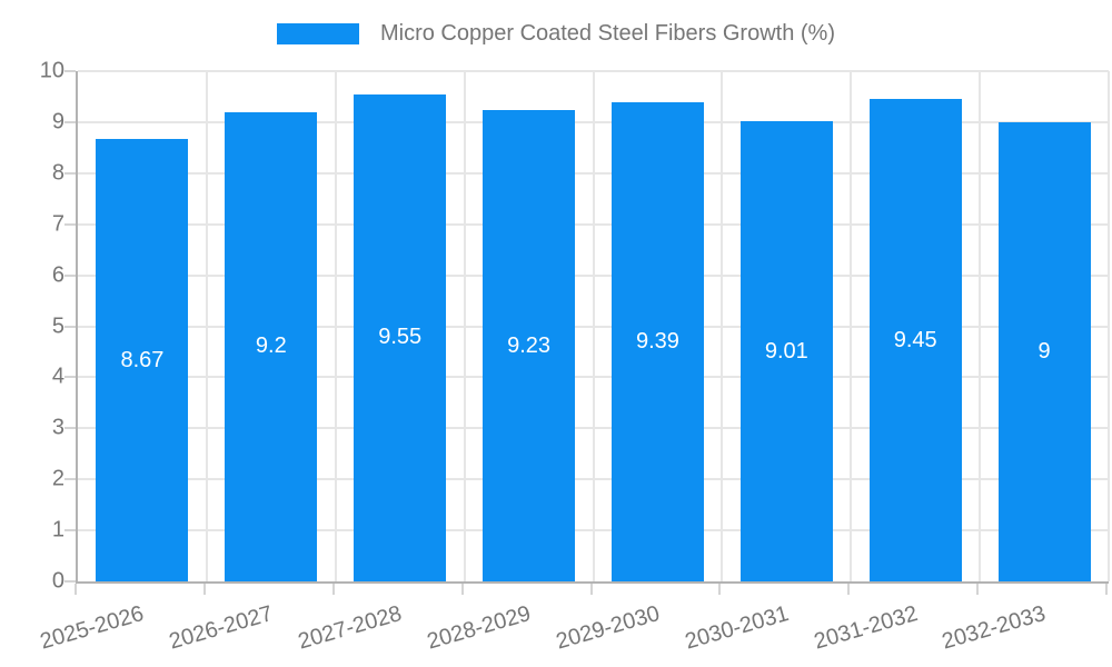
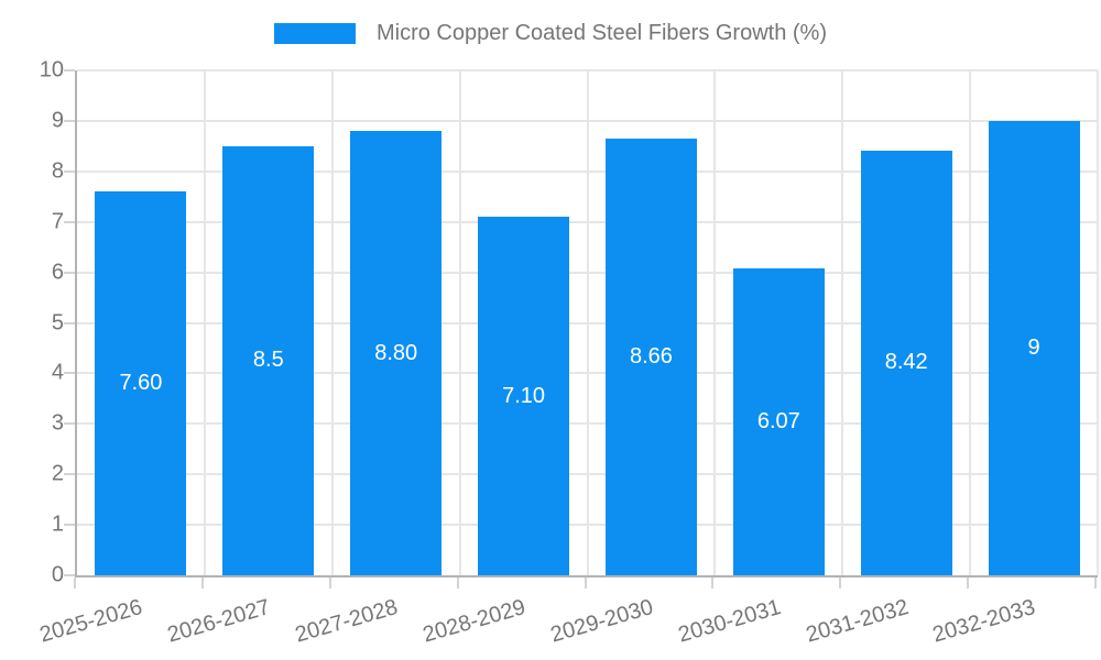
2025-2026: 8.67 -> 7.60
2026-2027: 9.2 -> 8.5
2027-2028: 9.55 -> 8.80
2028-2029: 9.23 -> 7.10
2029-2030: 9.39 -> 8.66
2030-2031: 9.01 -> 6.07
2031-2032: 9.45 -> 8.42
